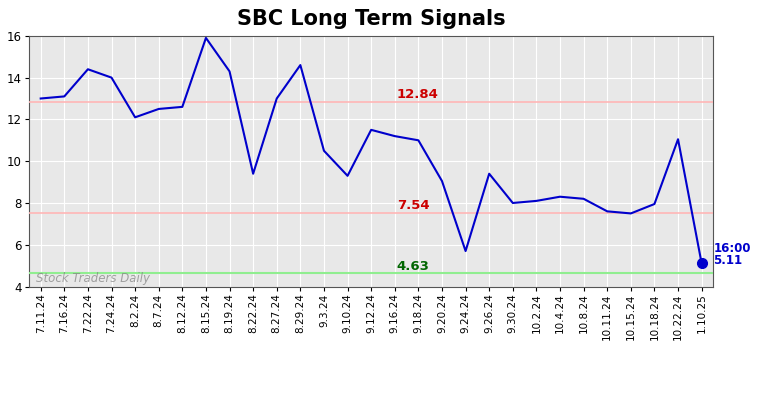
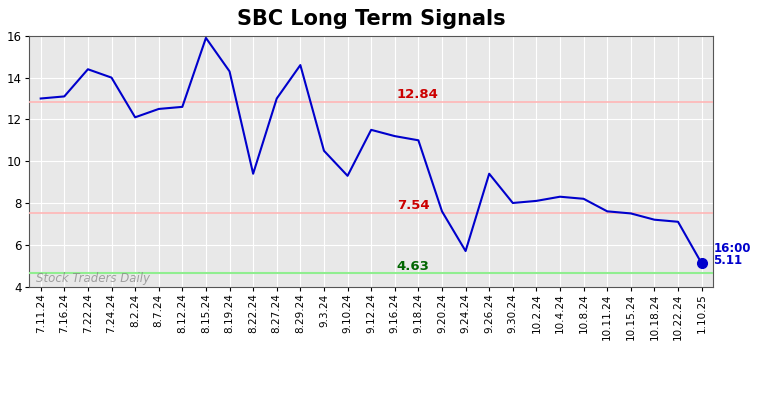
9.20.24: 9.05 -> 7.60
10.18.24: 7.95 -> 7.20
10.22.24: 11.05 -> 7.10
